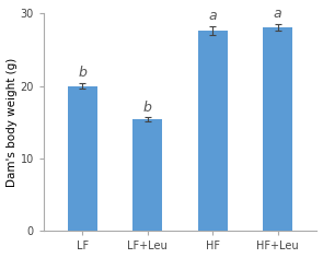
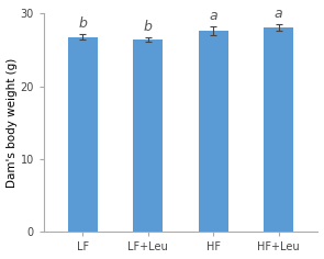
LF: 20.0 -> 26.8
LF+Leu: 15.4 -> 26.5
